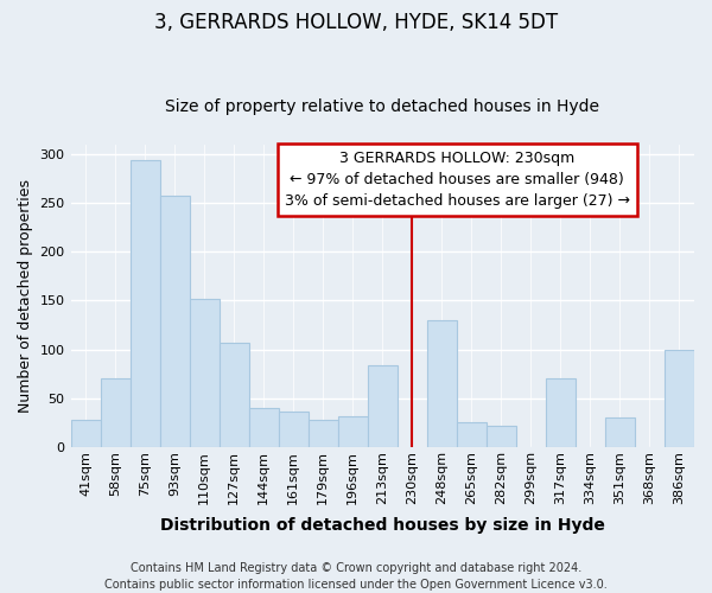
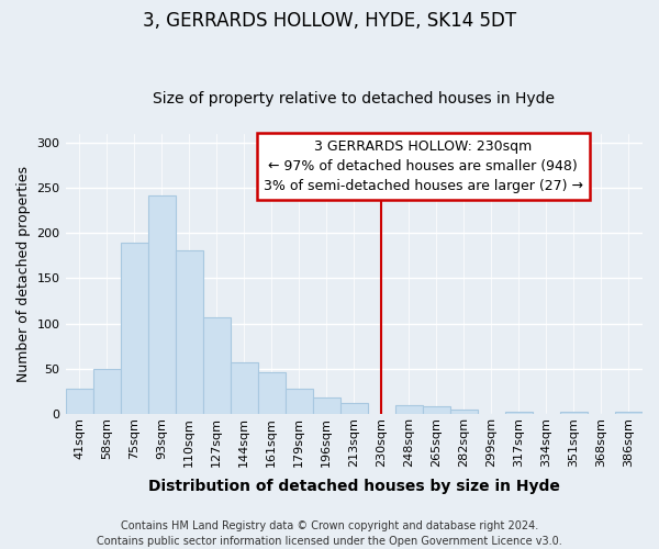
58sqm: 70 -> 50
75sqm: 294 -> 190
93sqm: 258 -> 242
110sqm: 152 -> 181
144sqm: 40 -> 57
161sqm: 36 -> 46
196sqm: 32 -> 18
213sqm: 84 -> 12
248sqm: 130 -> 10
265sqm: 26 -> 8
282sqm: 22 -> 5
317sqm: 70 -> 2
351sqm: 30 -> 2
386sqm: 100 -> 2
